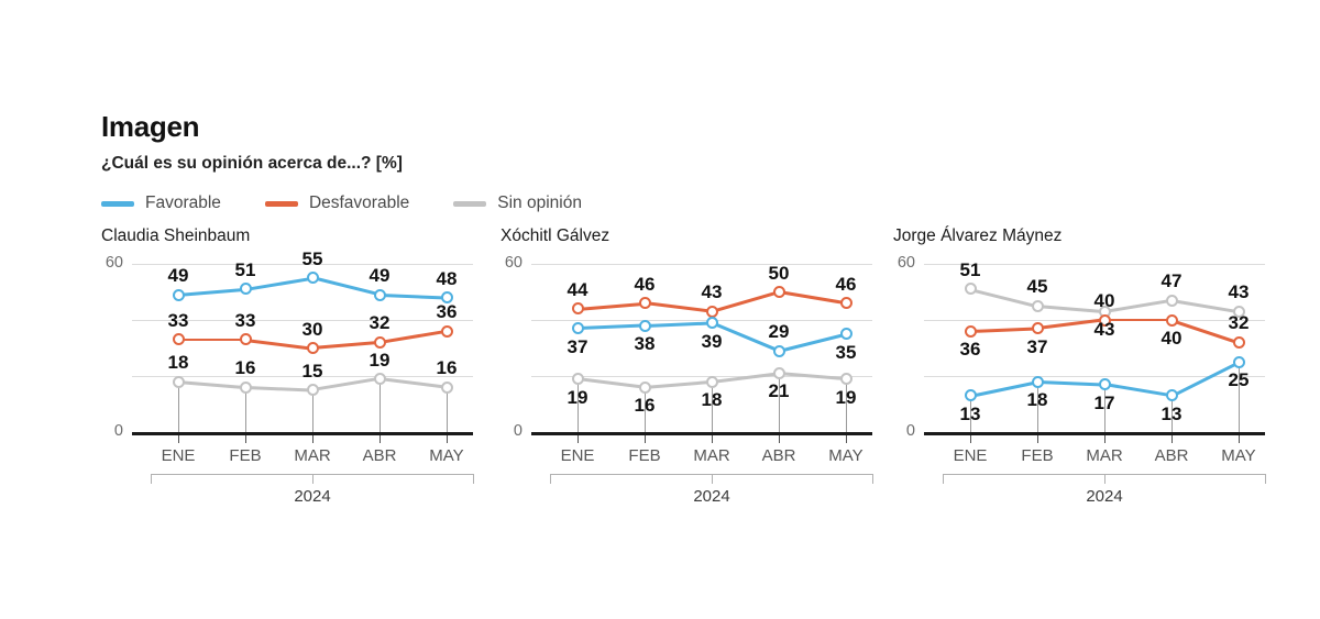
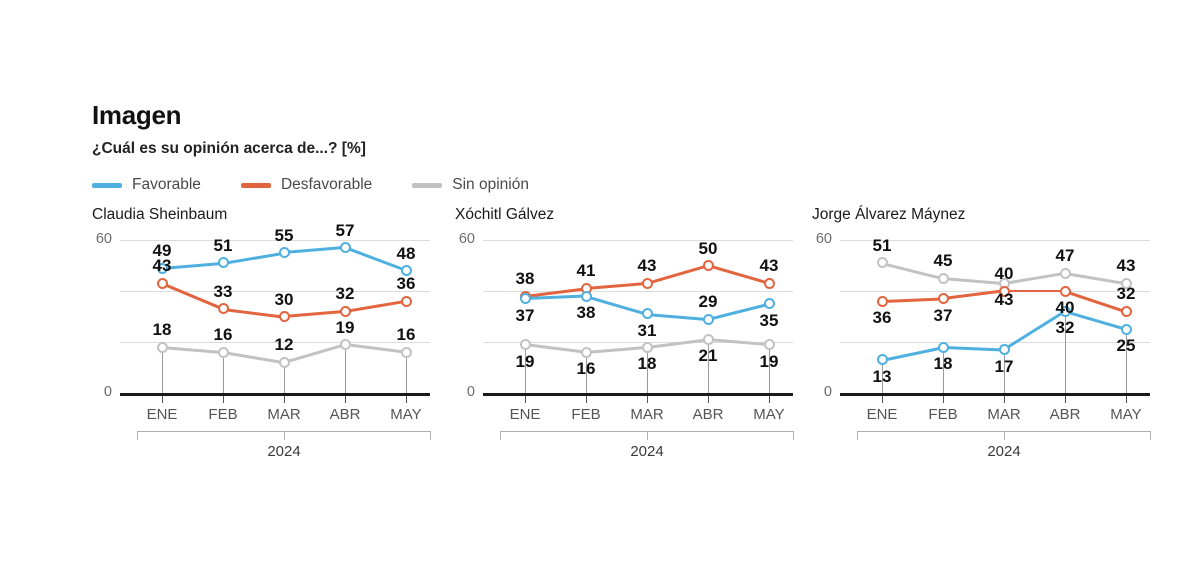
Claudia Sheinbaum/Desfavorable/ENE: 33 -> 43
Claudia Sheinbaum/Sin opinión/MAR: 15 -> 12
Claudia Sheinbaum/Favorable/ABR: 49 -> 57
Xóchitl Gálvez/Desfavorable/ENE: 44 -> 38
Xóchitl Gálvez/Desfavorable/FEB: 46 -> 41
Xóchitl Gálvez/Favorable/MAR: 39 -> 31
Xóchitl Gálvez/Desfavorable/MAY: 46 -> 43
Jorge Álvarez Máynez/Favorable/ABR: 13 -> 32
